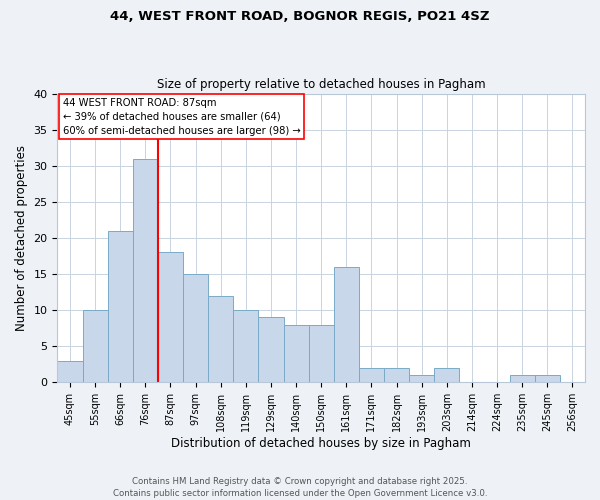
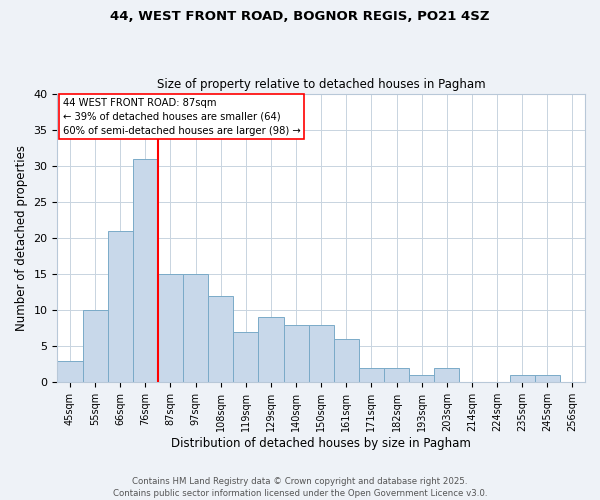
87sqm: 18 -> 15
119sqm: 10 -> 7
161sqm: 16 -> 6
